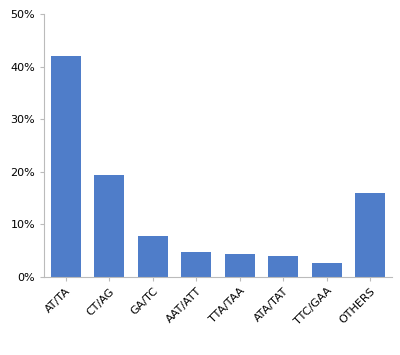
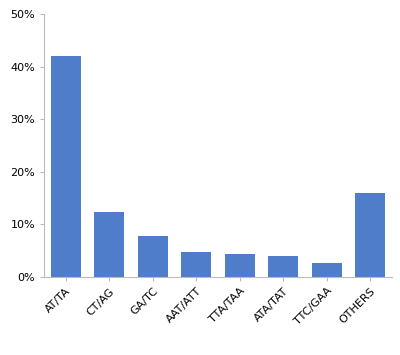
CT/AG: 19.3% -> 12.4%
